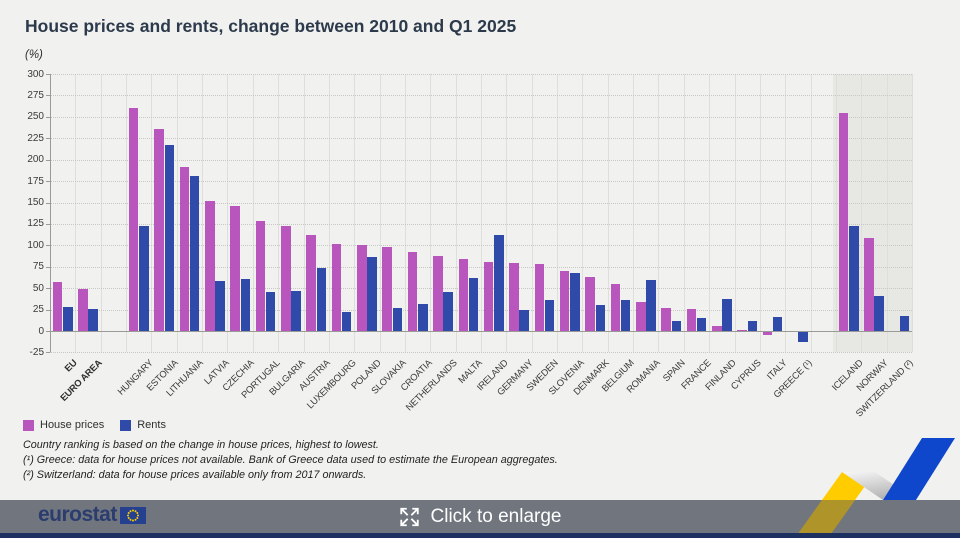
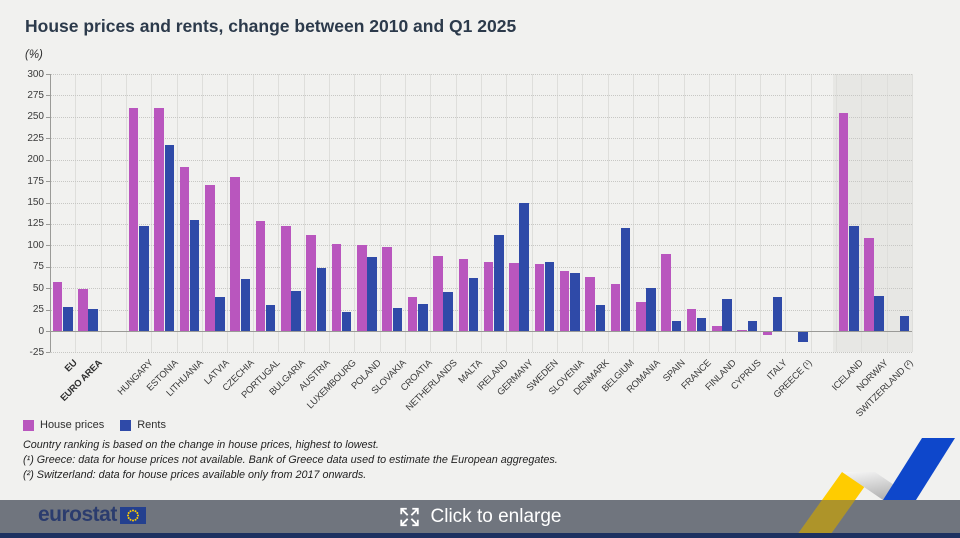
House prices/ESTONIA: 240 -> 260
Rents/LITHUANIA: 180 -> 130
House prices/LATVIA: 150 -> 170
Rents/LATVIA: 60 -> 40
House prices/CZECHIA: 150 -> 180
Rents/PORTUGAL: 50 -> 30
House prices/CROATIA: 90 -> 40
Rents/GERMANY: 20 -> 150
Rents/SWEDEN: 40 -> 80
Rents/BELGIUM: 40 -> 120
Rents/ROMANIA: 60 -> 50
House prices/SPAIN: 30 -> 90
Rents/ITALY: 20 -> 40
